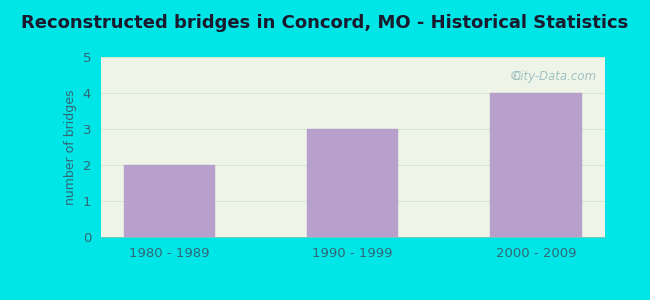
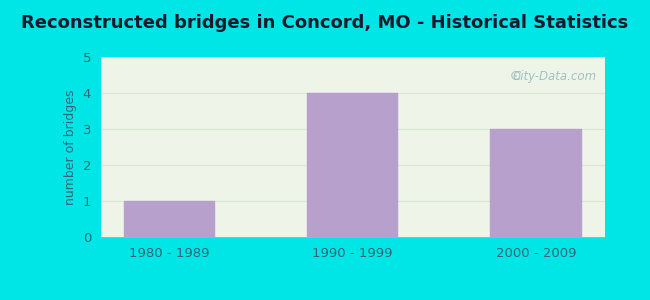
1980 - 1989: 2 -> 1
1990 - 1999: 3 -> 4
2000 - 2009: 4 -> 3
